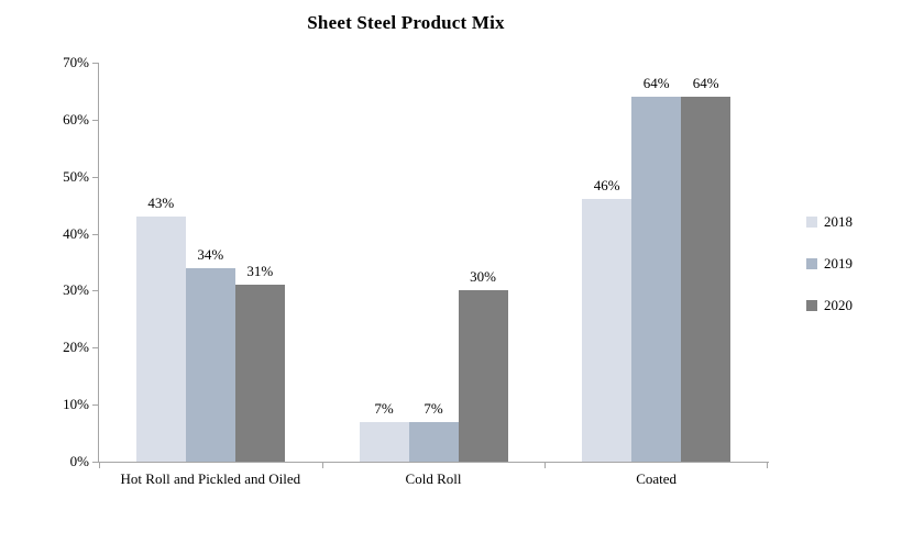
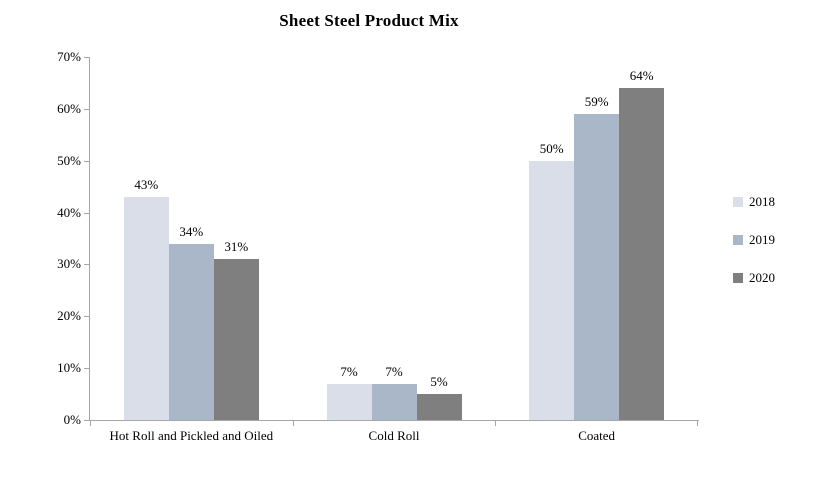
2020/Cold Roll: 30% -> 5%
2018/Coated: 46% -> 50%
2019/Coated: 64% -> 59%
